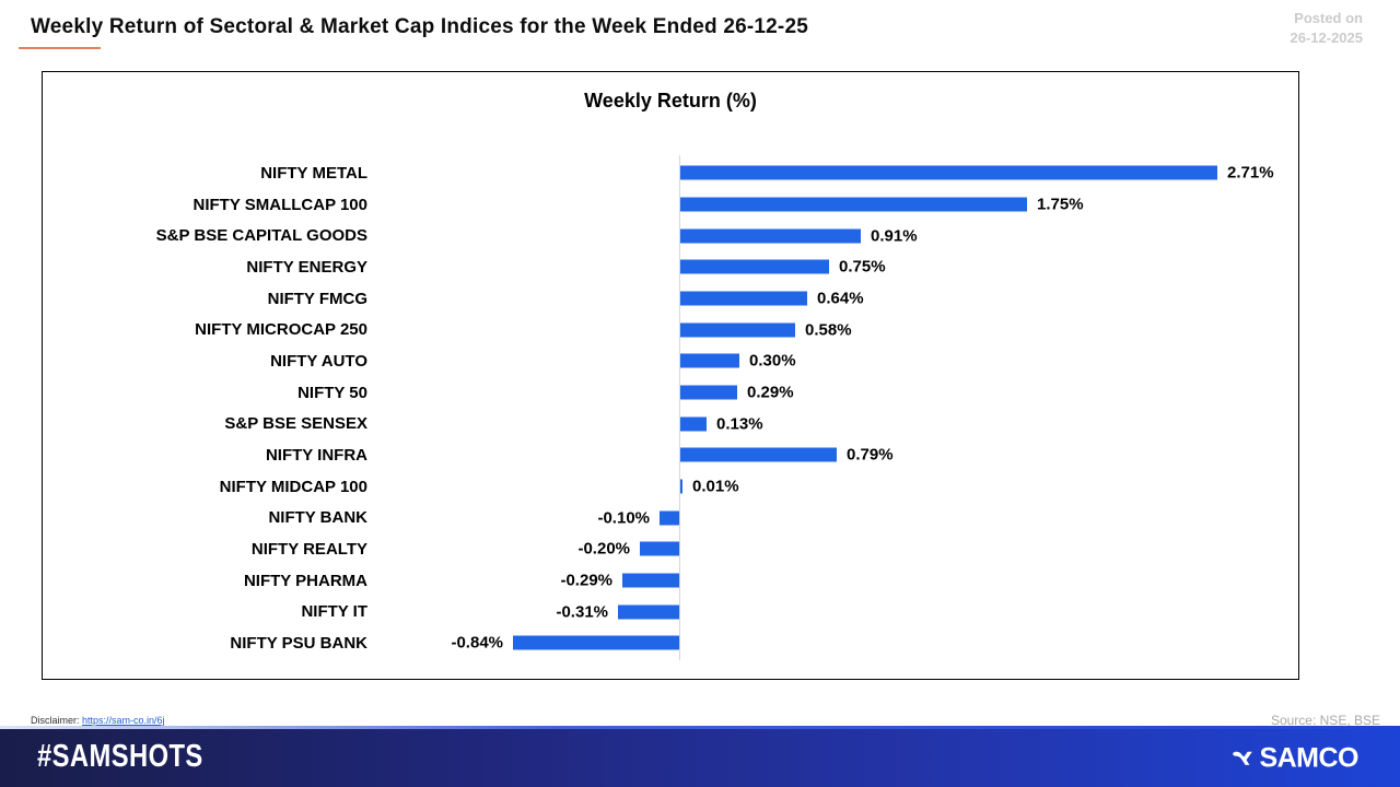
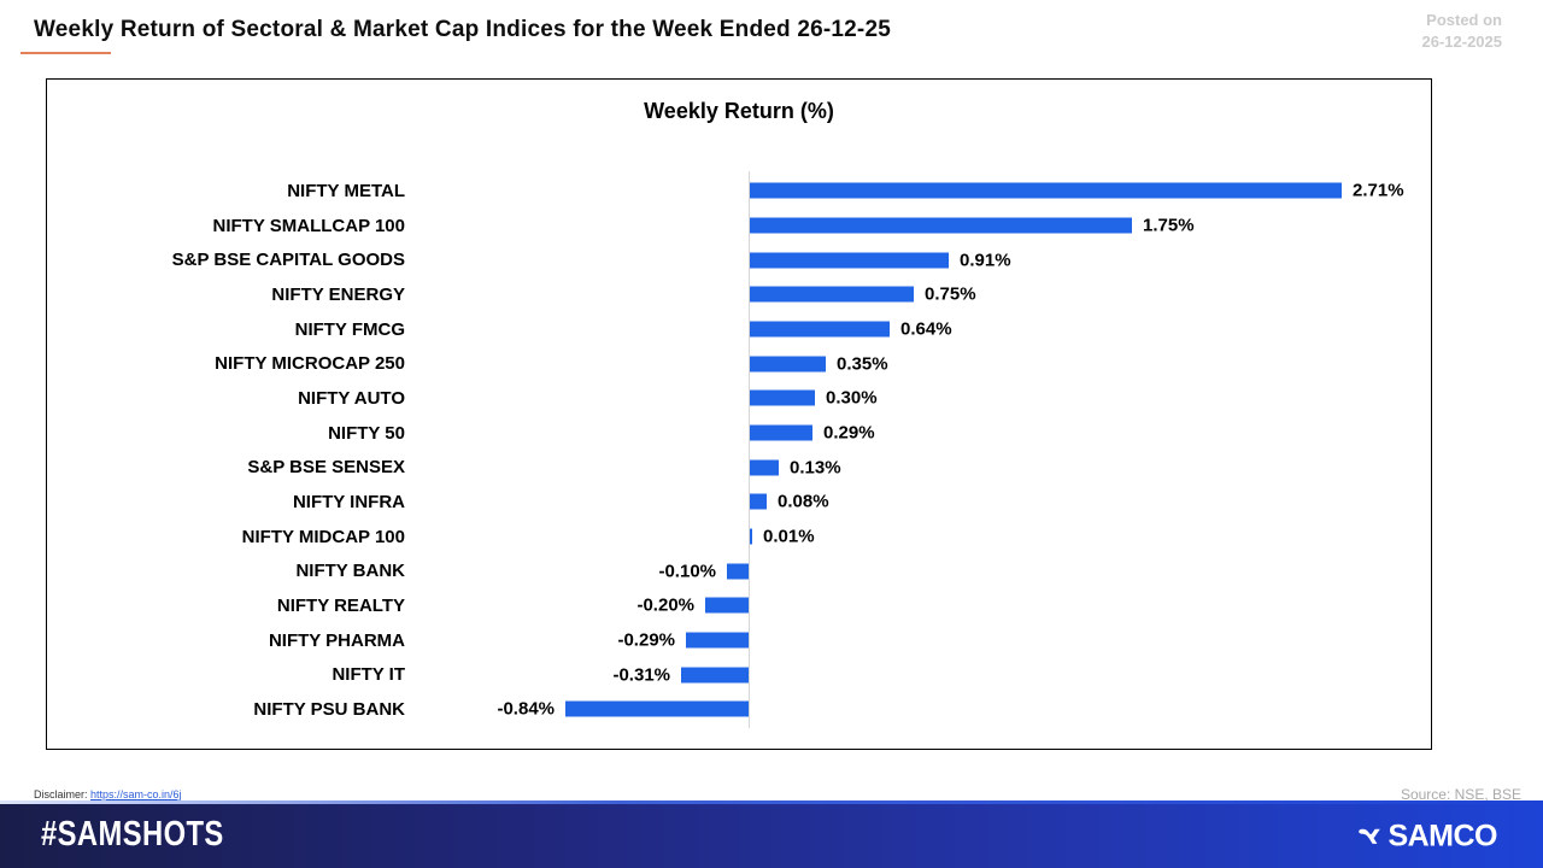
NIFTY MICROCAP 250: 0.58% -> 0.35%
NIFTY INFRA: 0.79% -> 0.08%
